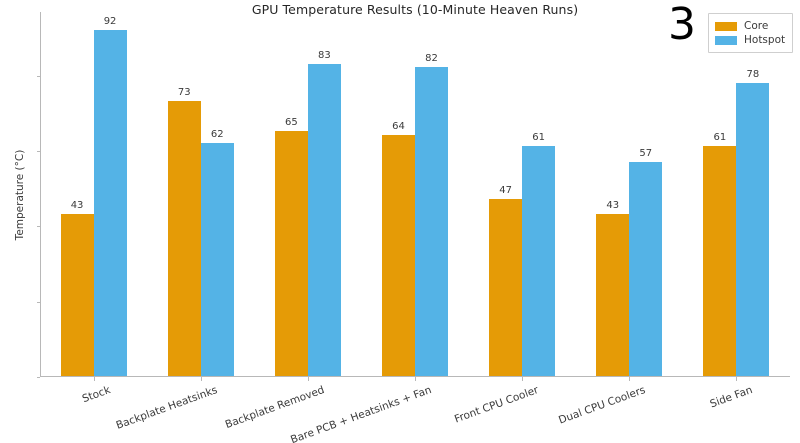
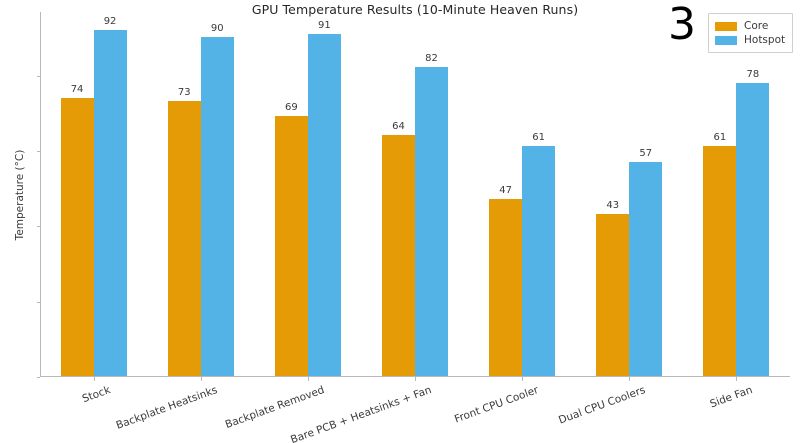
Core/Stock: 43 -> 74
Hotspot/Backplate Heatsinks: 62 -> 90
Core/Backplate Removed: 65 -> 69
Hotspot/Backplate Removed: 83 -> 91
